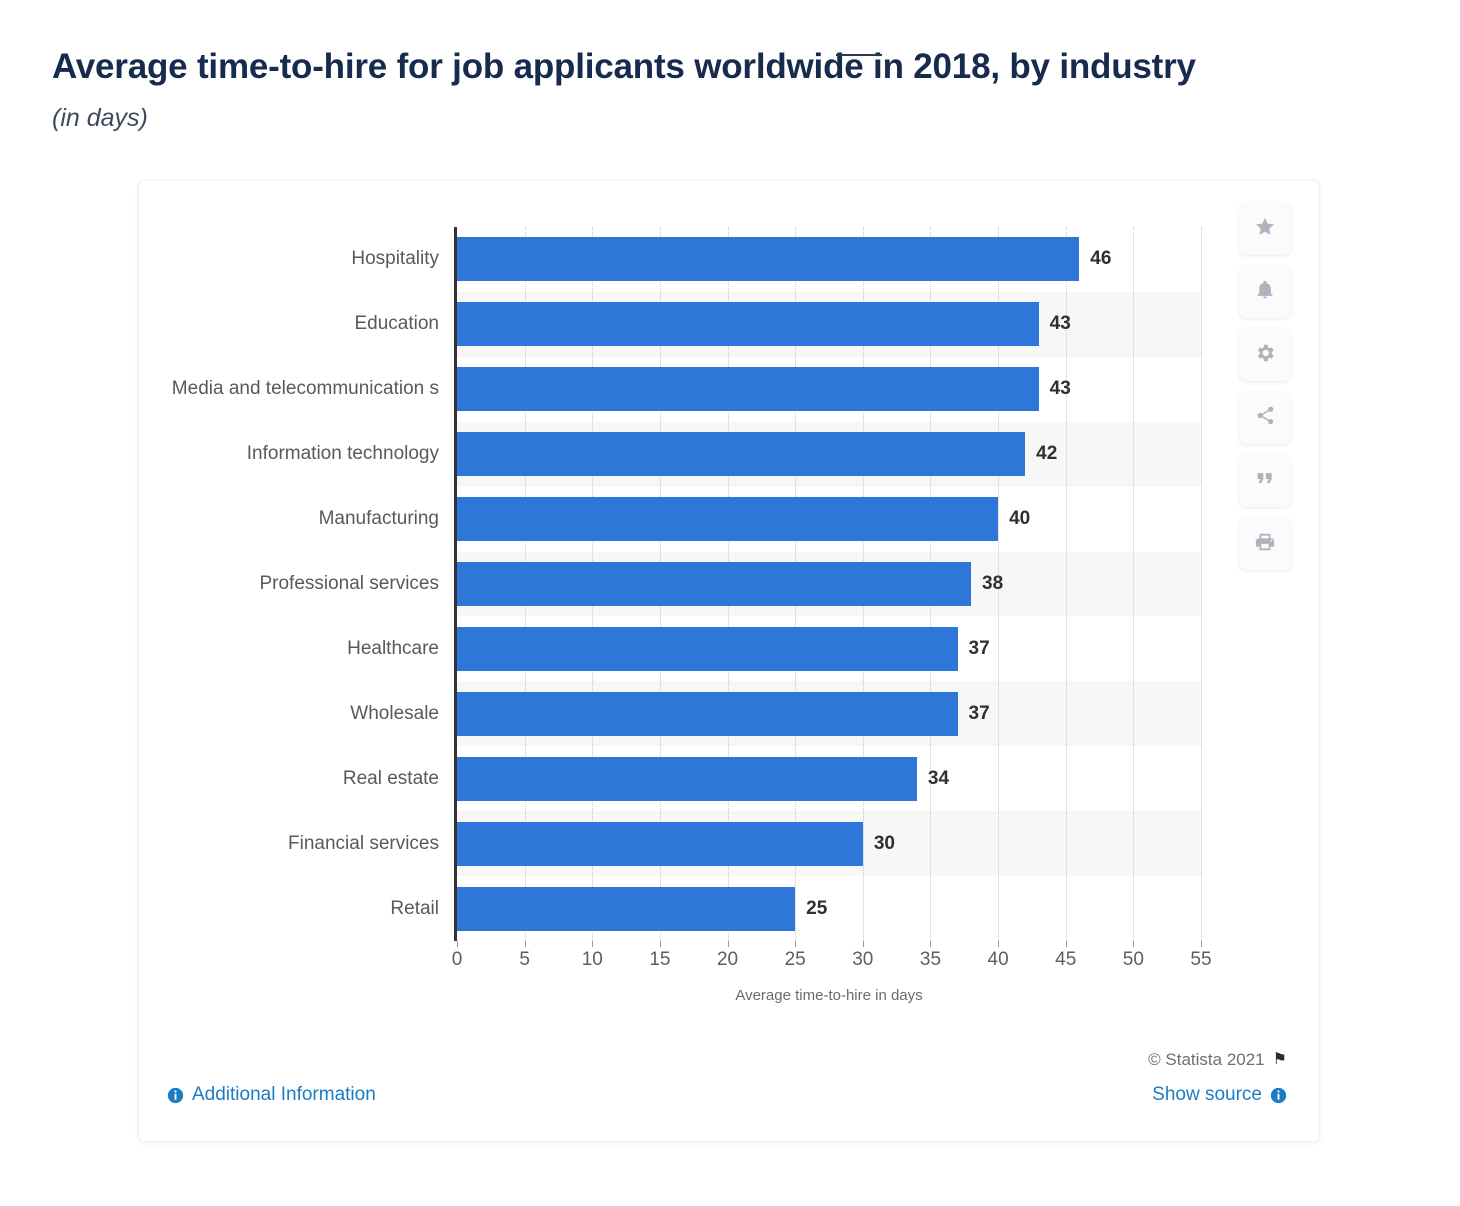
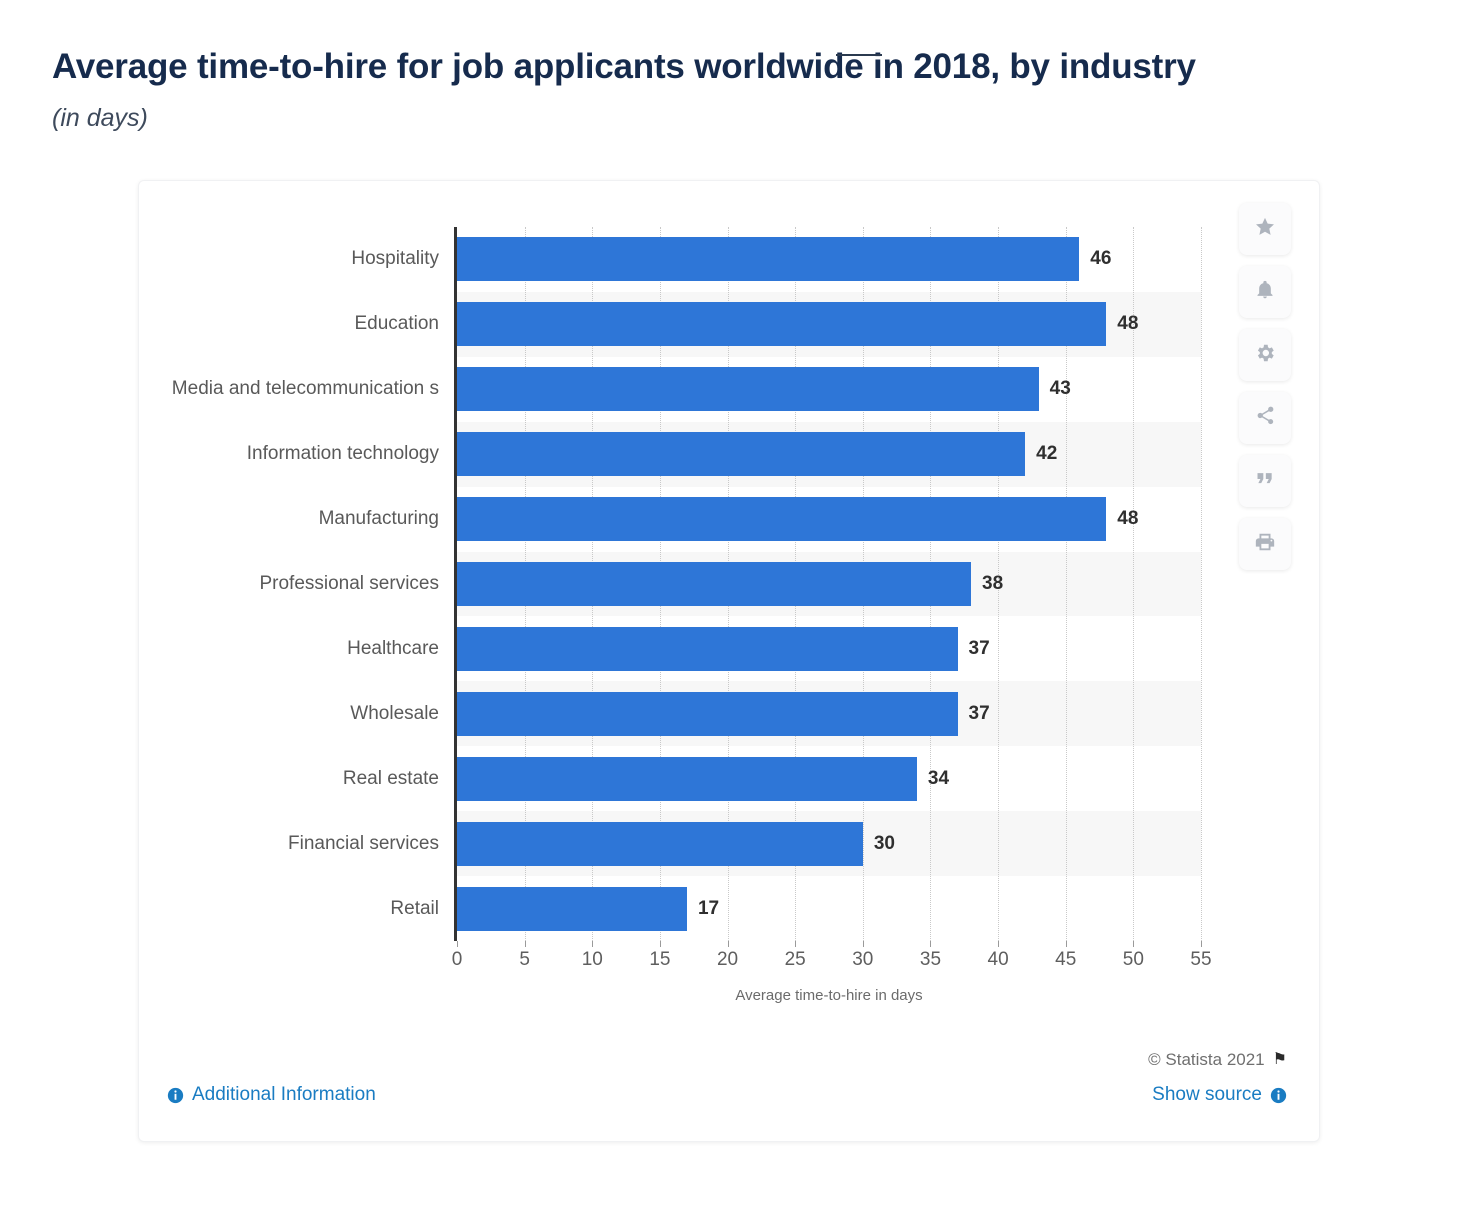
Education: 43 -> 48
Manufacturing: 40 -> 48
Retail: 25 -> 17
